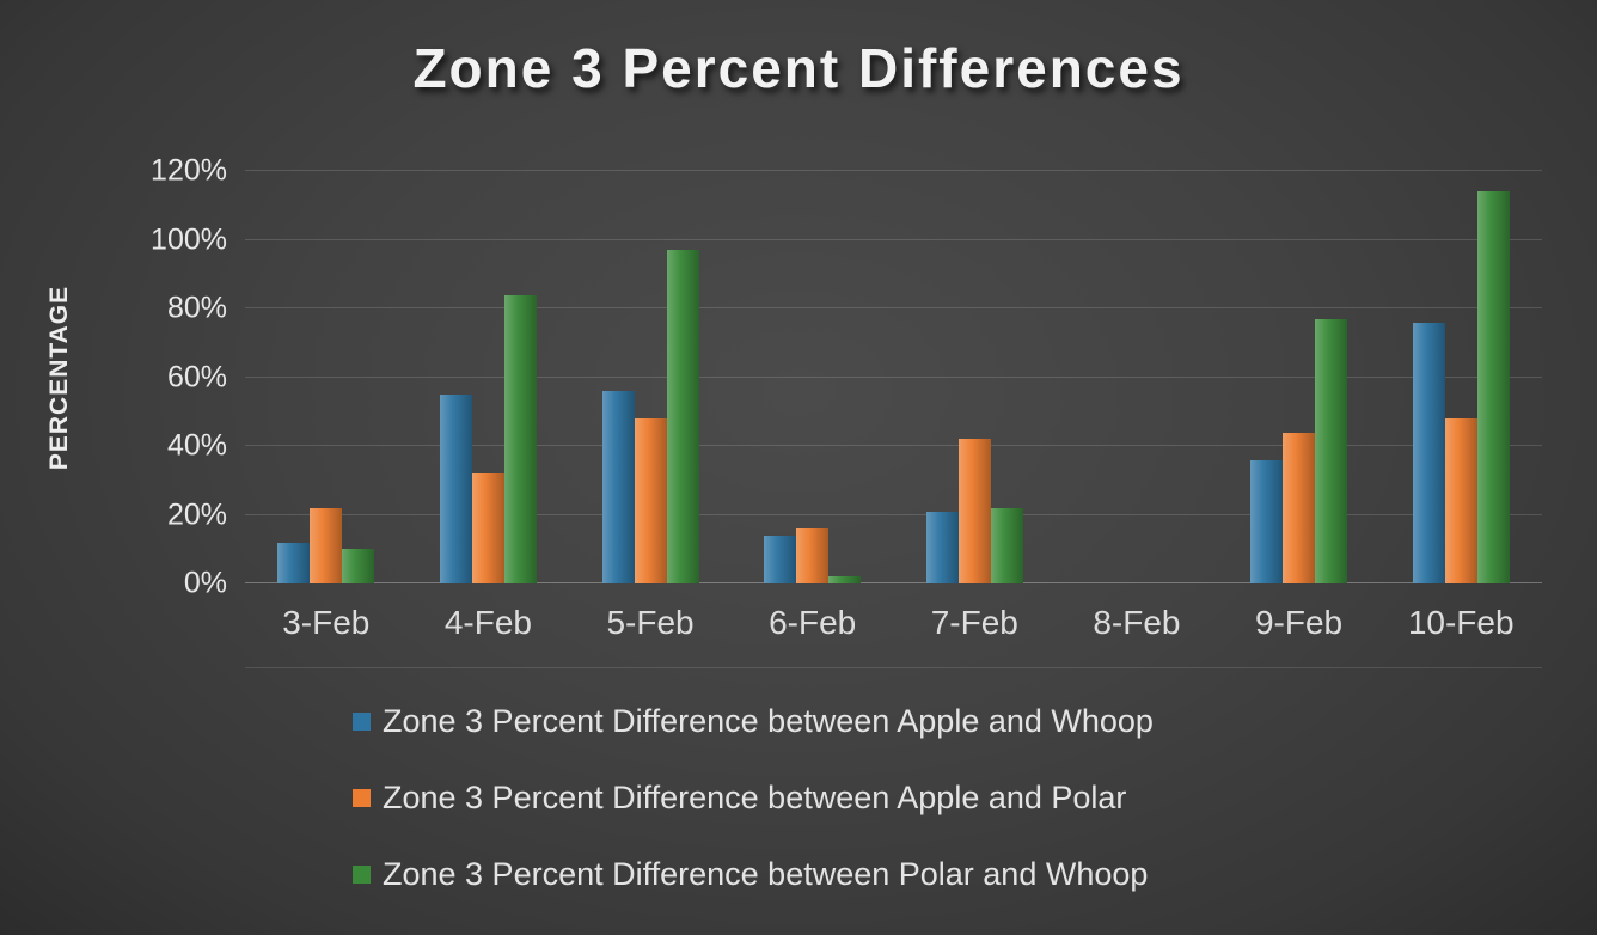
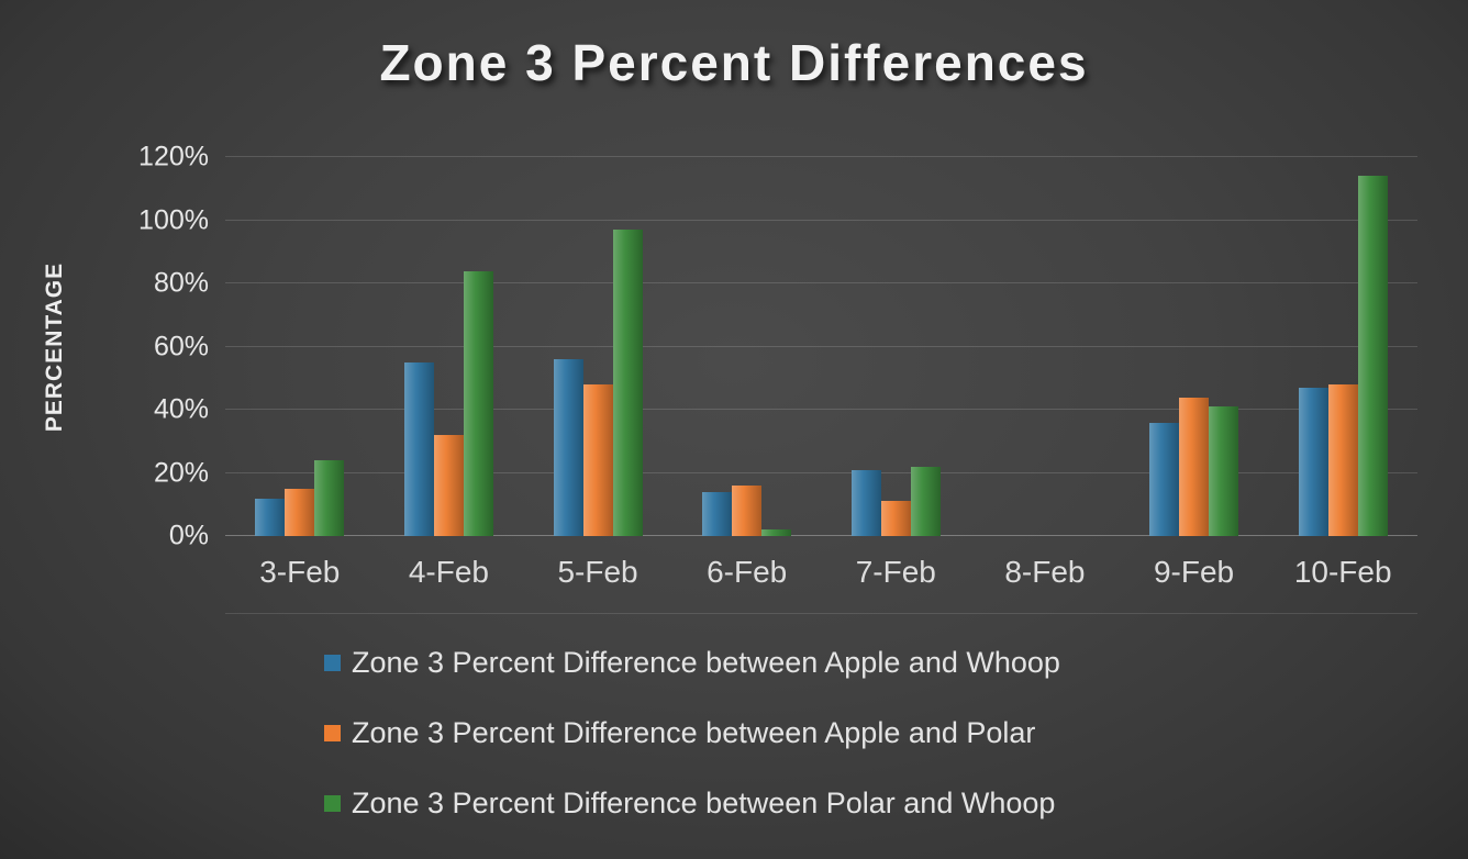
Zone 3 Percent Difference between Apple and Polar/3-Feb: 22% -> 15%
Zone 3 Percent Difference between Polar and Whoop/3-Feb: 10% -> 24%
Zone 3 Percent Difference between Apple and Polar/7-Feb: 42% -> 11%
Zone 3 Percent Difference between Polar and Whoop/9-Feb: 77% -> 41%
Zone 3 Percent Difference between Apple and Whoop/10-Feb: 76% -> 47%
